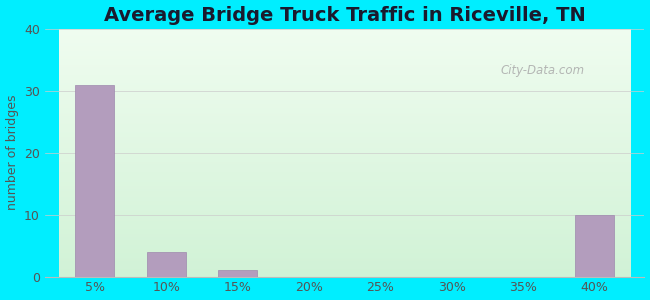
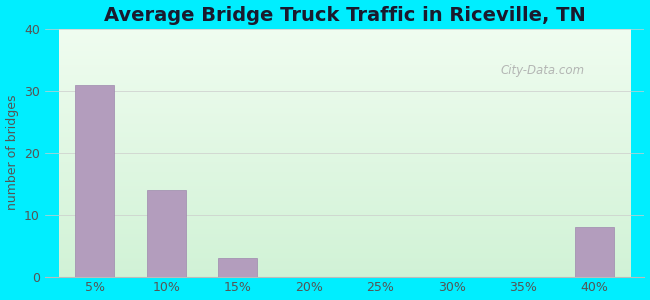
10%: 4 -> 14
15%: 1 -> 3
40%: 10 -> 8
